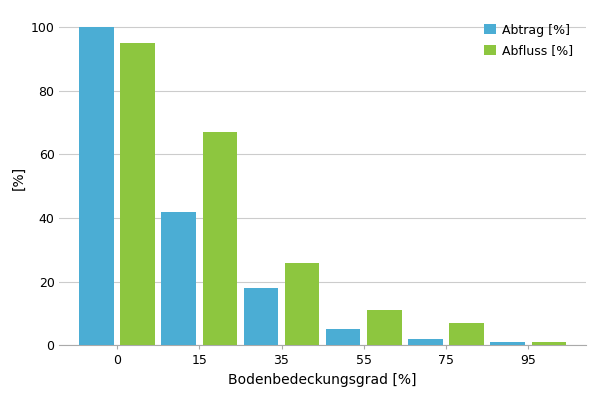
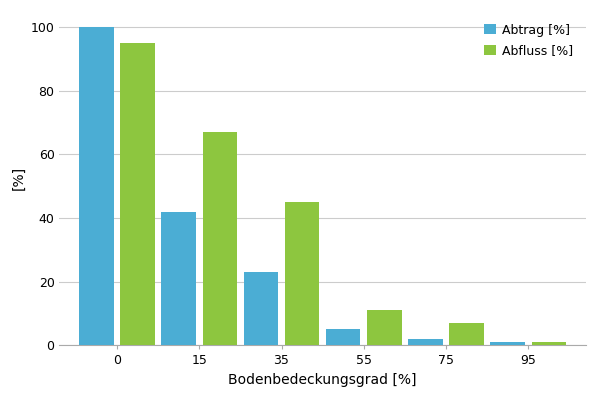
Abtrag [%]/35: 18 -> 23
Abfluss [%]/35: 26 -> 45
